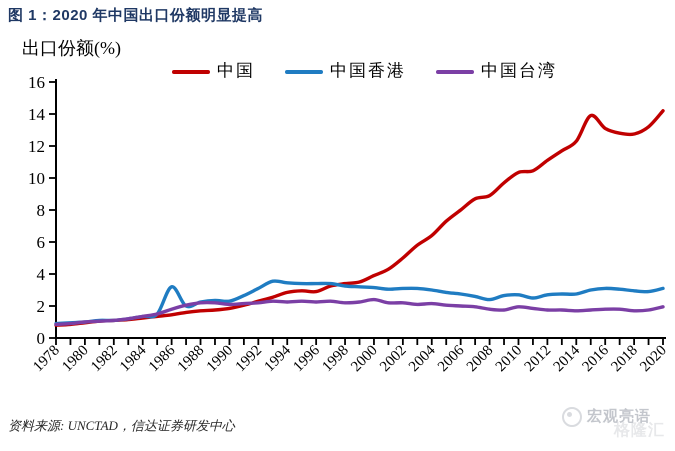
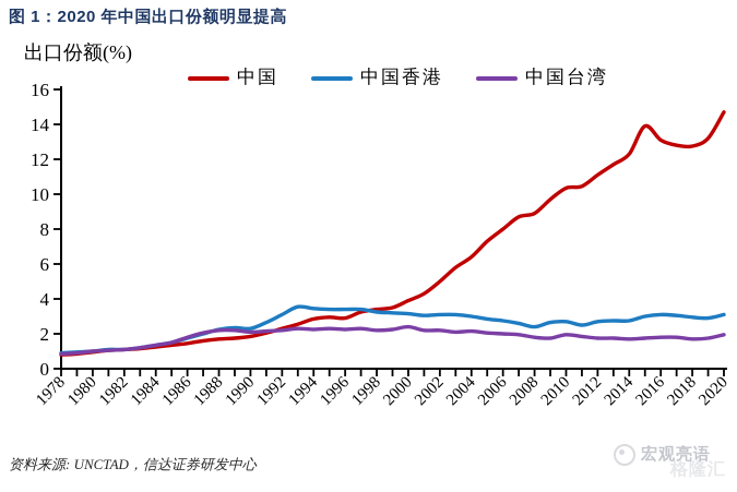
中国香港/1986: 3.2 -> 1.8
中国/2020: 14.2 -> 14.7
